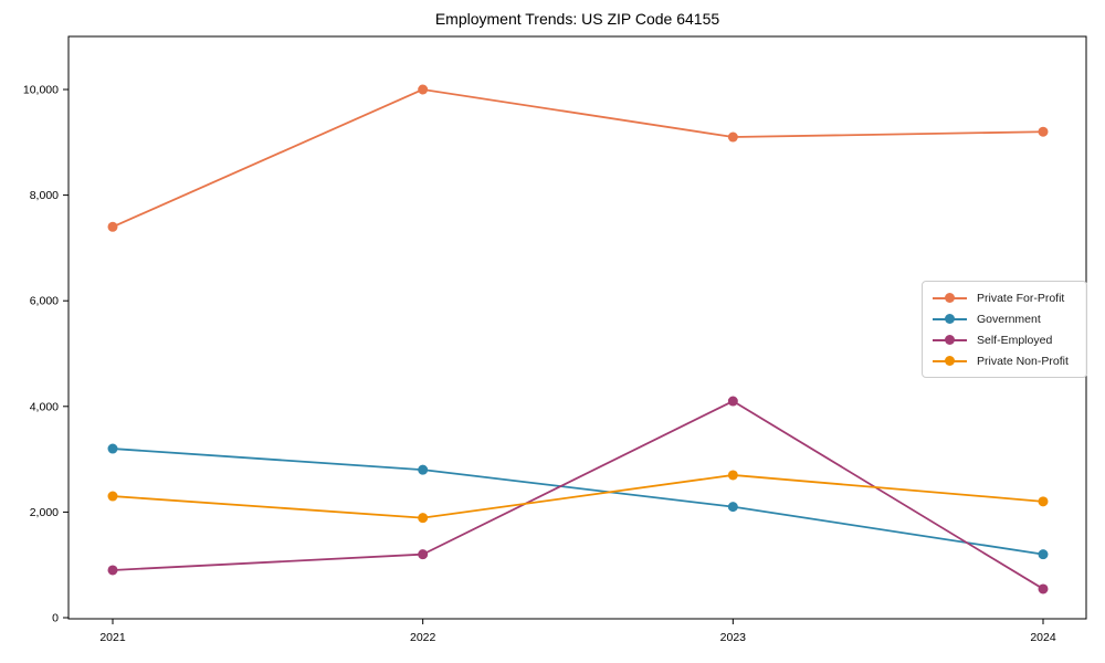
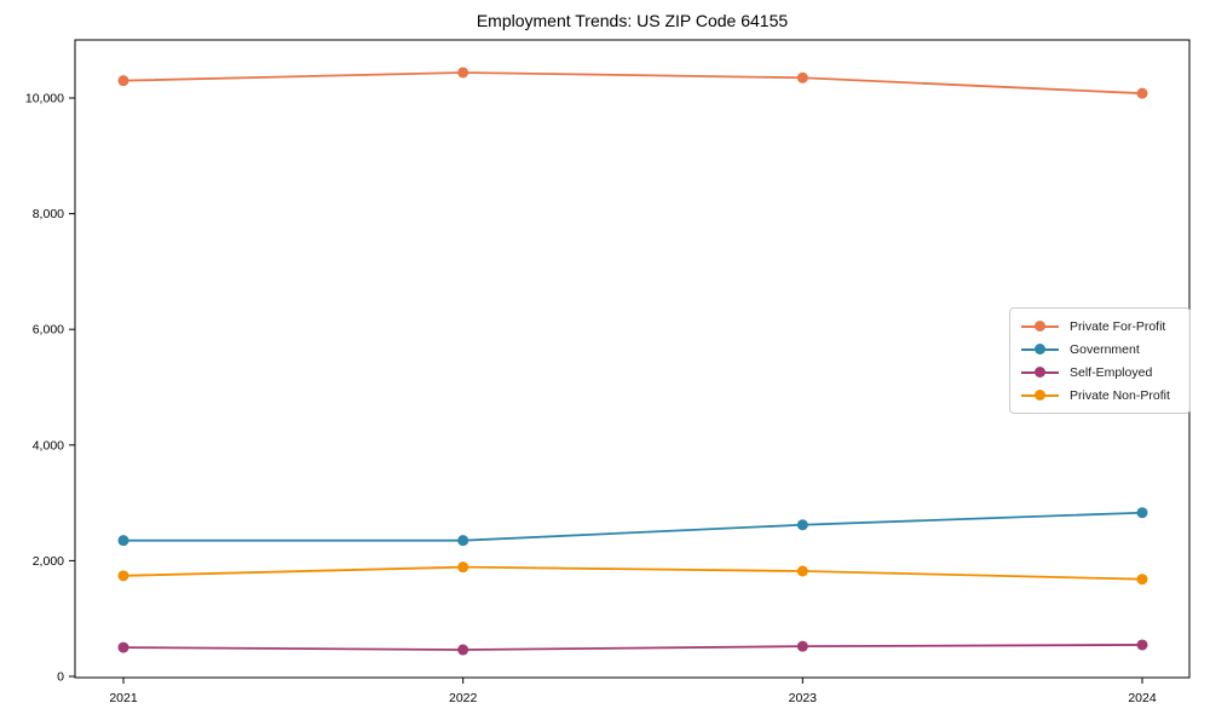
Private For-Profit/2021: 7400 -> 10300
Government/2021: 3200 -> 2400
Self-Employed/2021: 900 -> 500
Private Non-Profit/2021: 2300 -> 1700
Private For-Profit/2022: 10000 -> 10400
Government/2022: 2800 -> 2400
Self-Employed/2022: 1200 -> 500
Private For-Profit/2023: 9100 -> 10400
Government/2023: 2100 -> 2600
Self-Employed/2023: 4100 -> 500
Private Non-Profit/2023: 2700 -> 1800
Private For-Profit/2024: 9200 -> 10100
Government/2024: 1200 -> 2800
Private Non-Profit/2024: 2200 -> 1700
